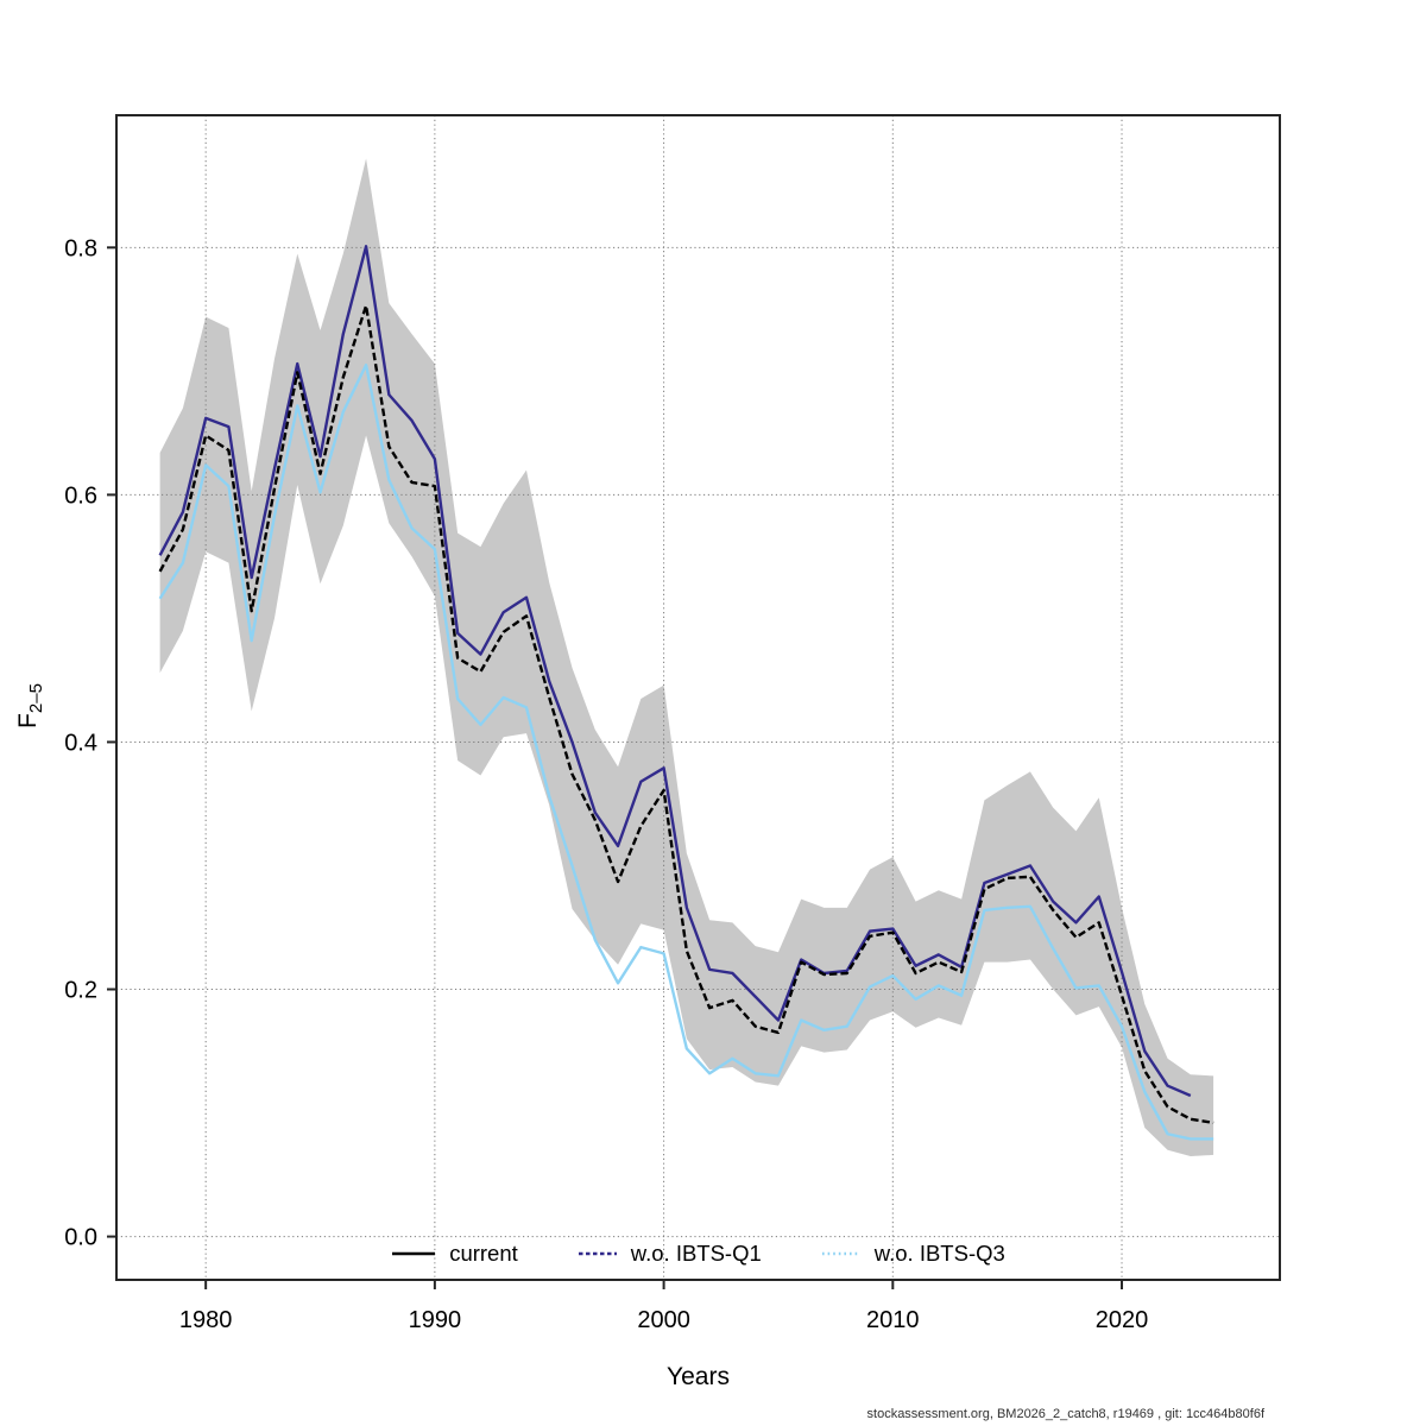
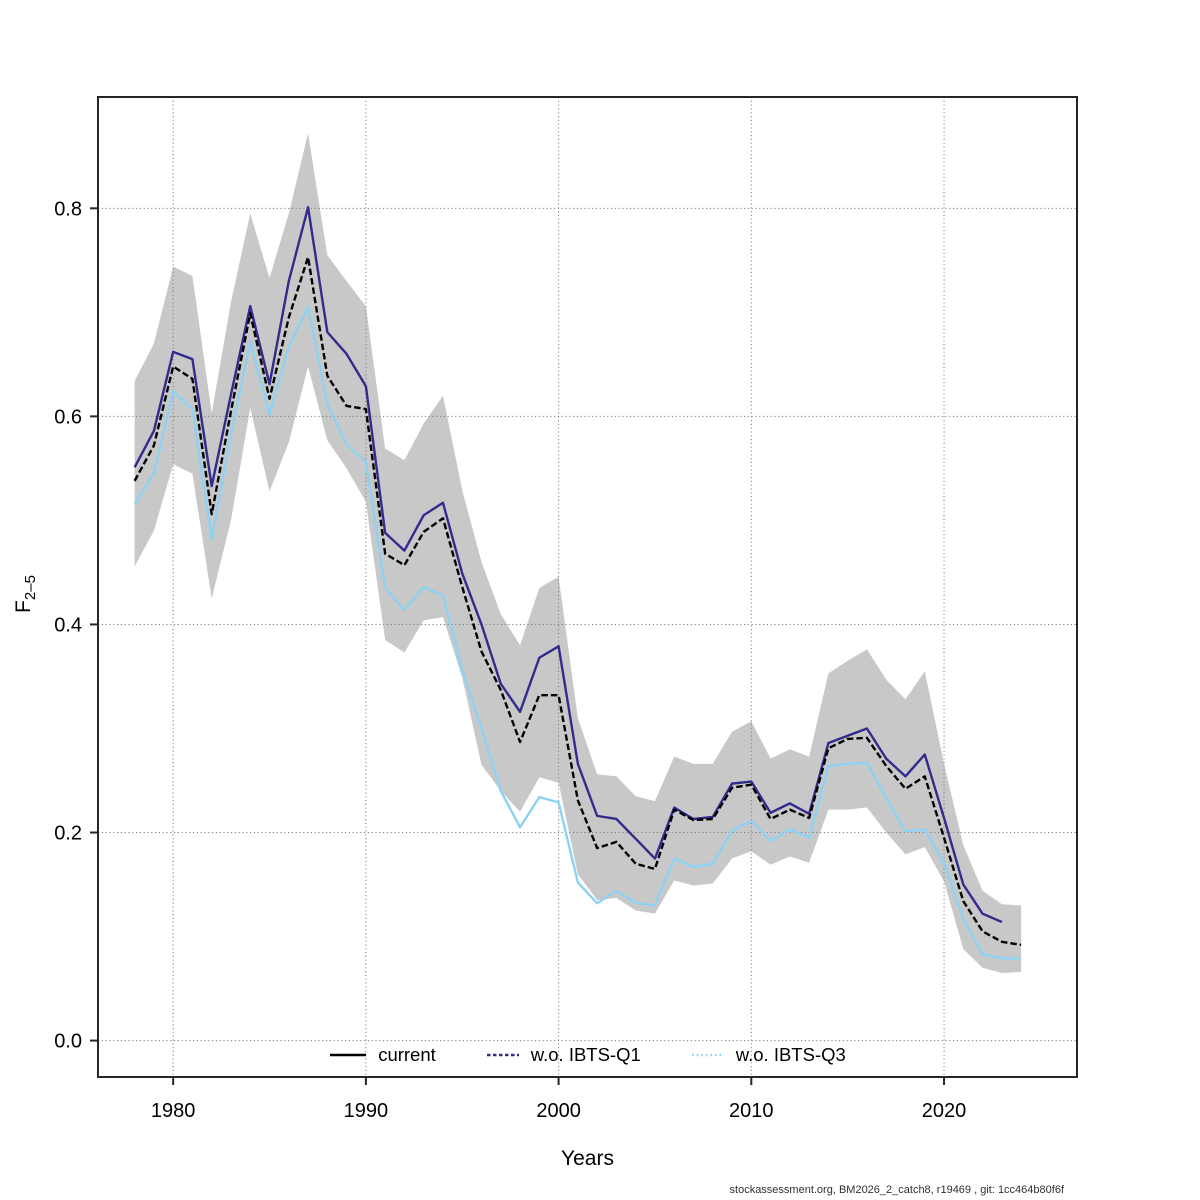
current/2000: 0.361 -> 0.332
